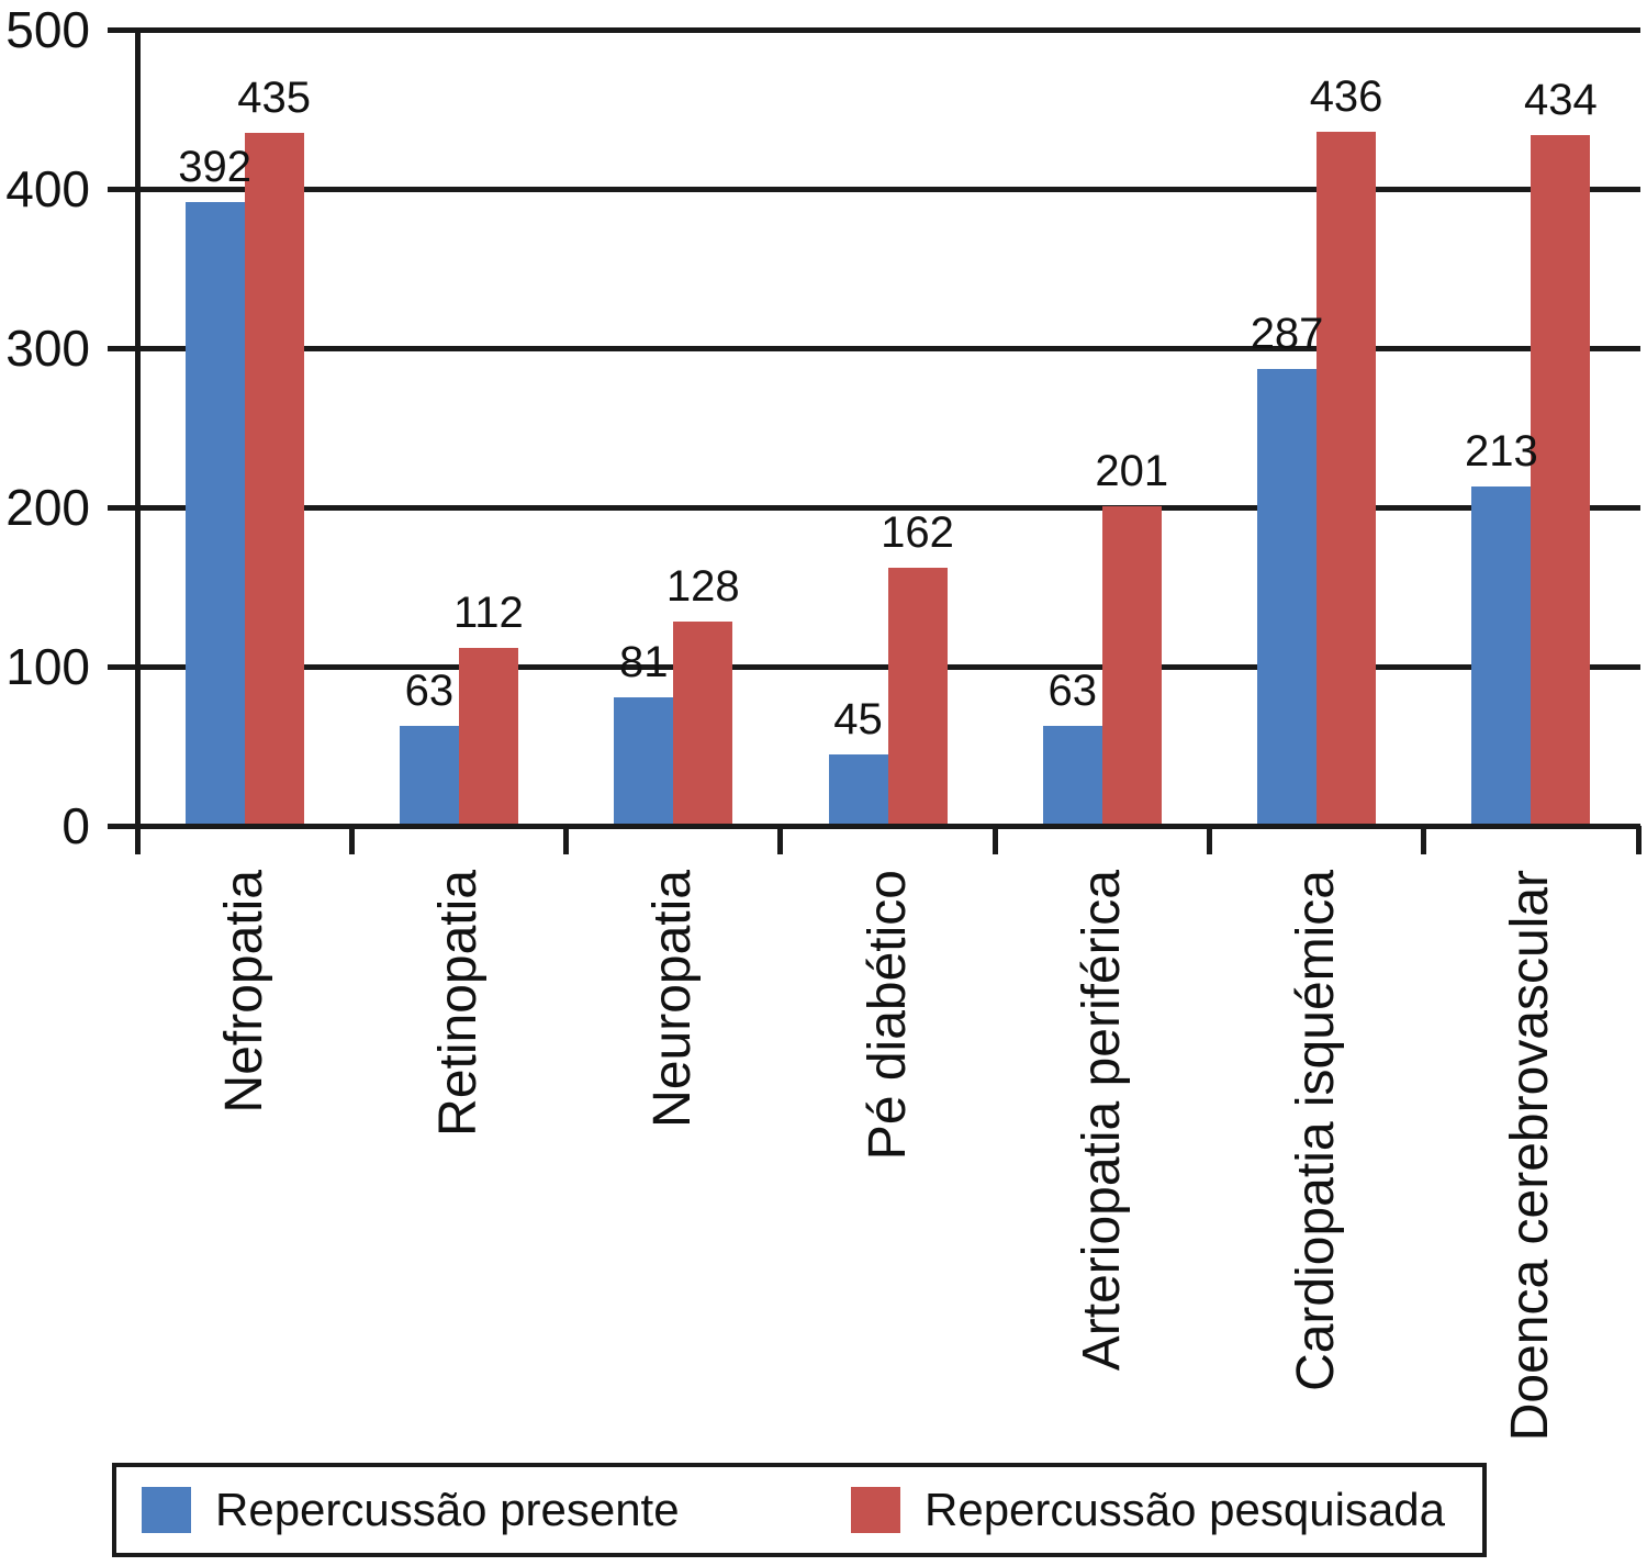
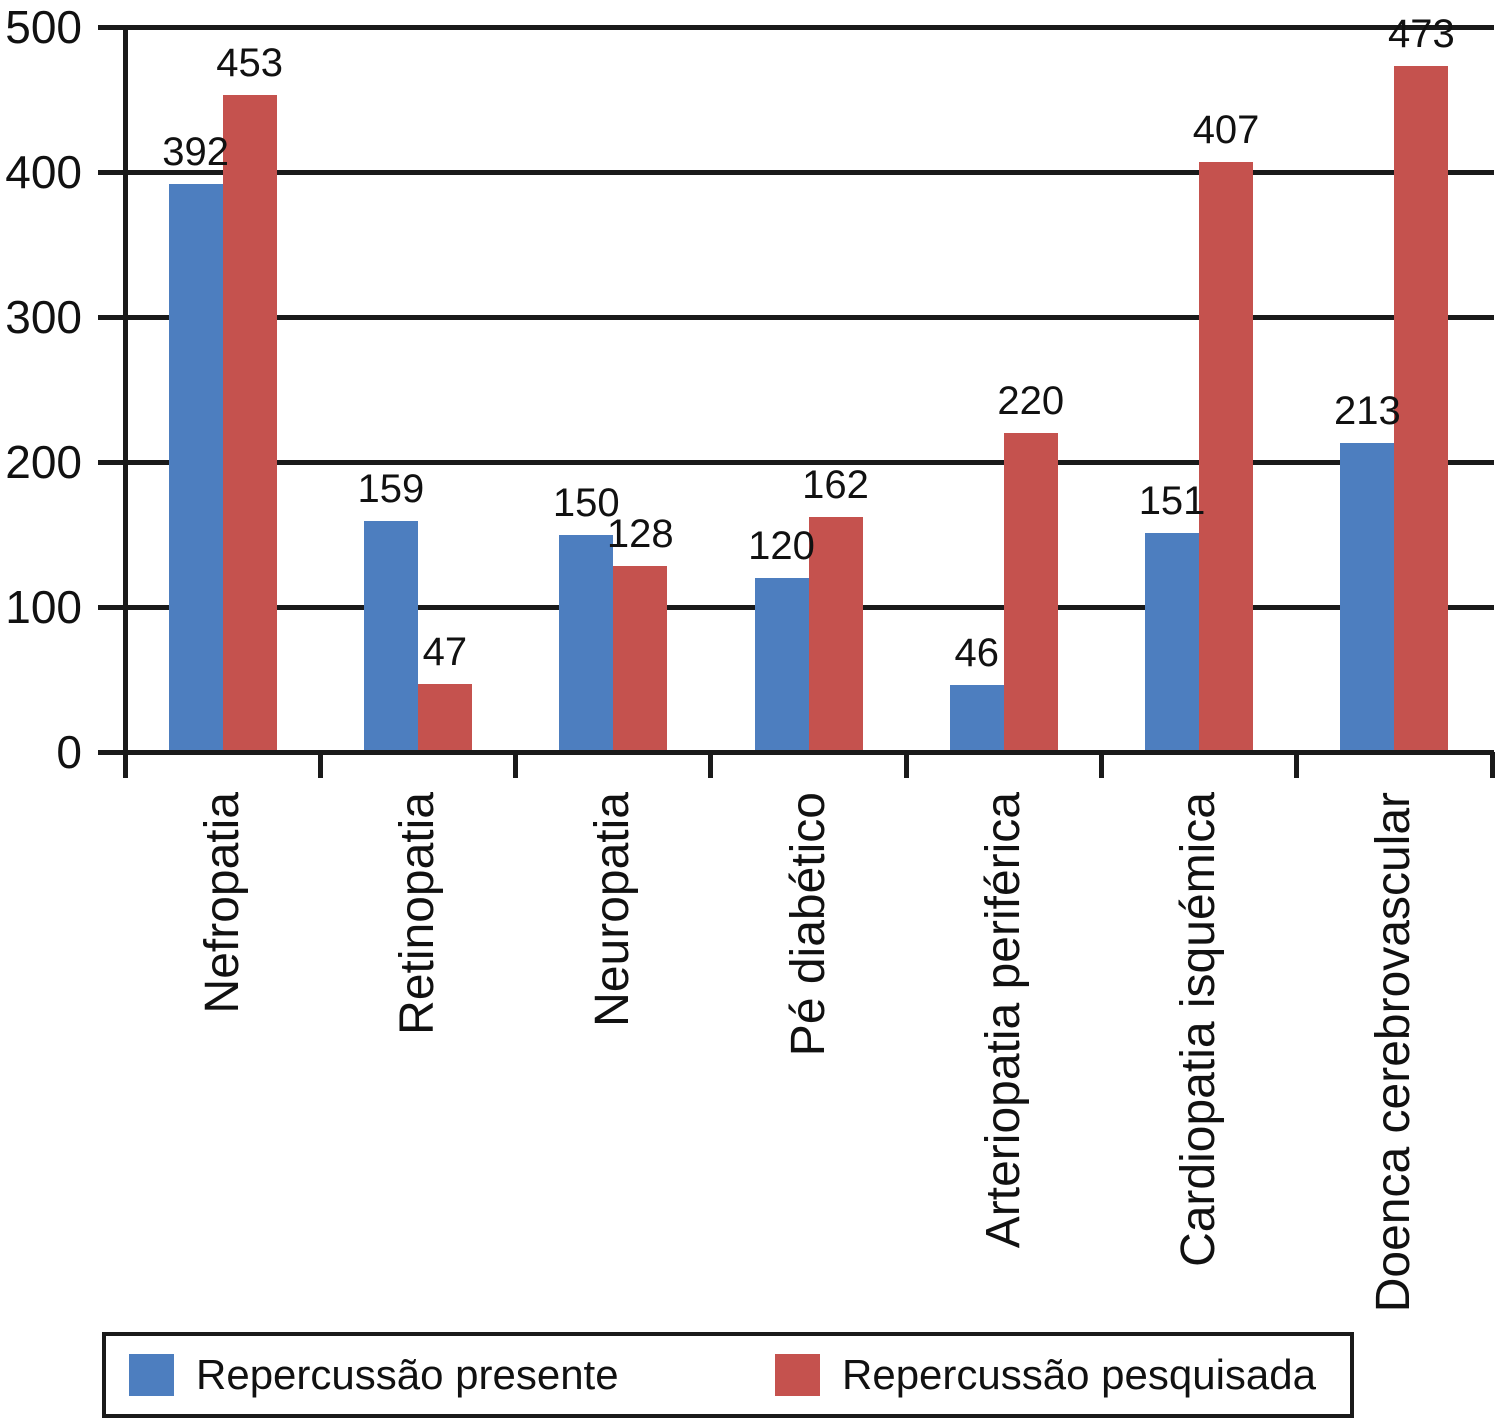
Repercussão pesquisada/Nefropatia: 435 -> 453
Repercussão presente/Retinopatia: 63 -> 159
Repercussão pesquisada/Retinopatia: 112 -> 47
Repercussão presente/Neuropatia: 81 -> 150
Repercussão presente/Pé diabético: 45 -> 120
Repercussão presente/Arteriopatia periférica: 63 -> 46
Repercussão pesquisada/Arteriopatia periférica: 201 -> 220
Repercussão presente/Cardiopatia isquémica: 287 -> 151
Repercussão pesquisada/Cardiopatia isquémica: 436 -> 407
Repercussão pesquisada/Doenca cerebrovascular: 434 -> 473
